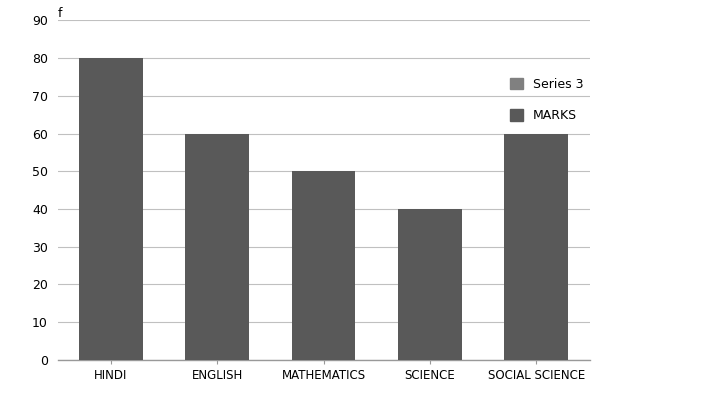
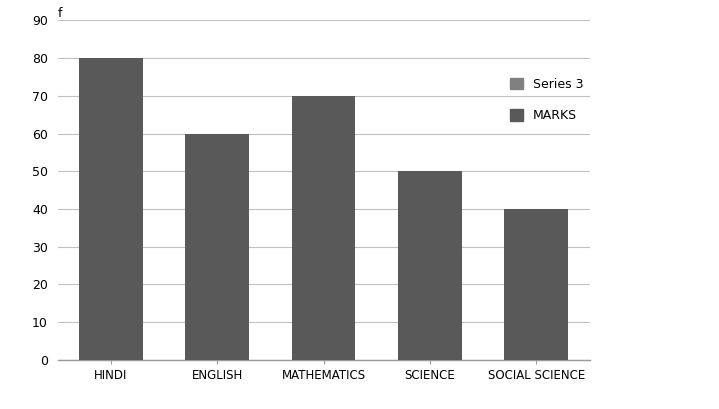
MATHEMATICS: 50 -> 70
SCIENCE: 40 -> 50
SOCIAL SCIENCE: 60 -> 40
